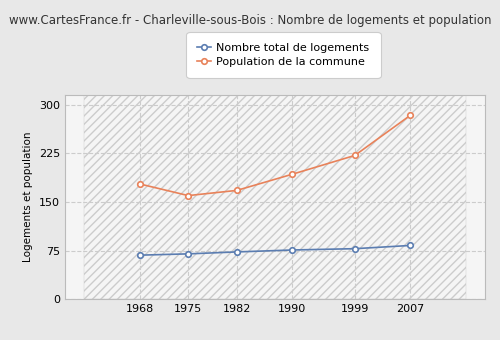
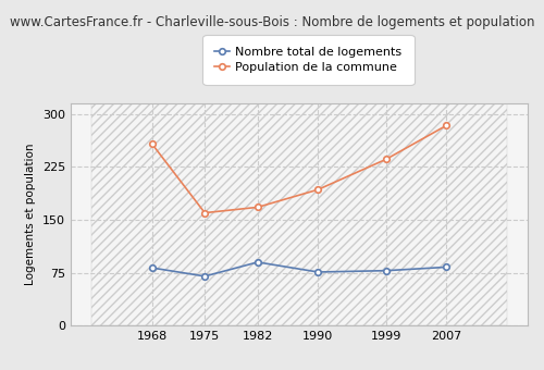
Nombre total de logements/1968: 68 -> 82
Population de la commune/1968: 178 -> 258
Nombre total de logements/1982: 73 -> 90
Population de la commune/1999: 222 -> 236
